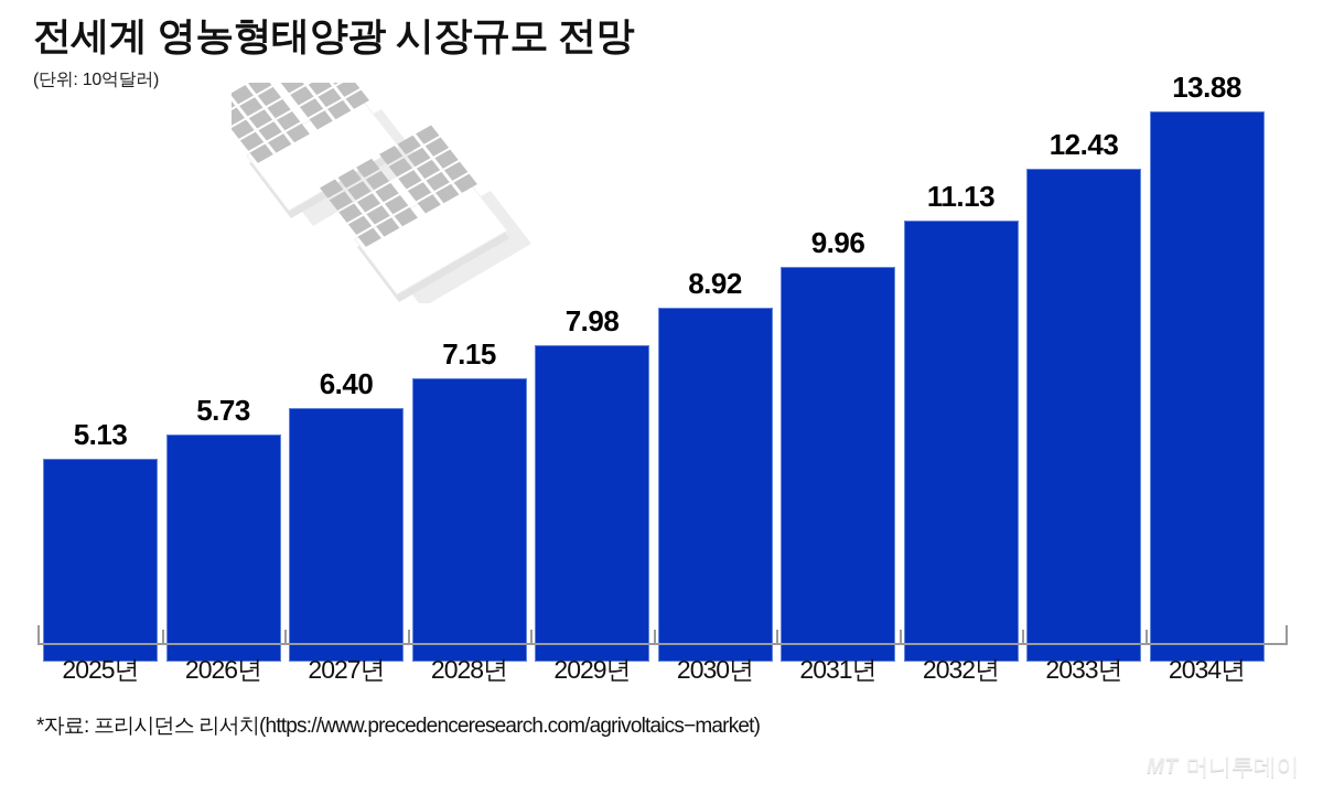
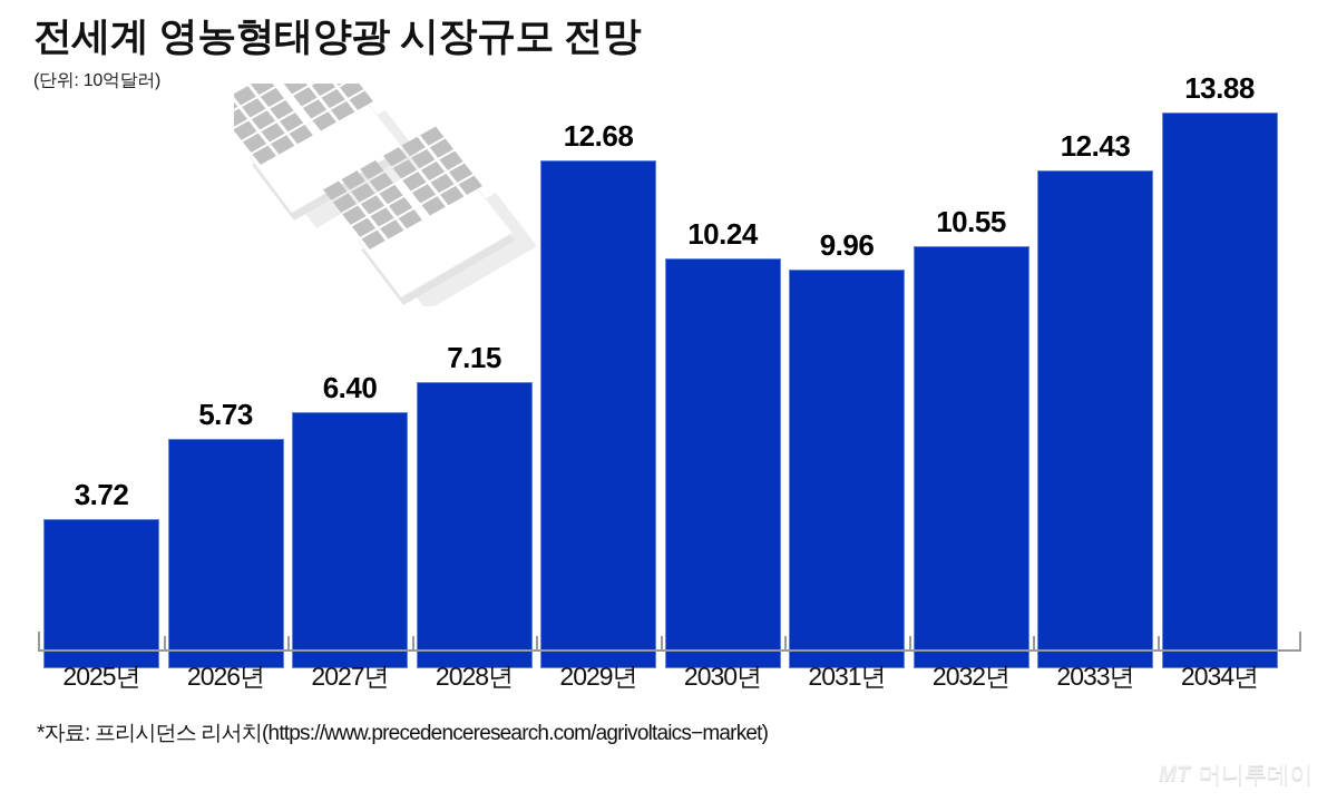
2025년: 5.13 -> 3.72
2029년: 7.98 -> 12.68
2030년: 8.92 -> 10.24
2032년: 11.13 -> 10.55
